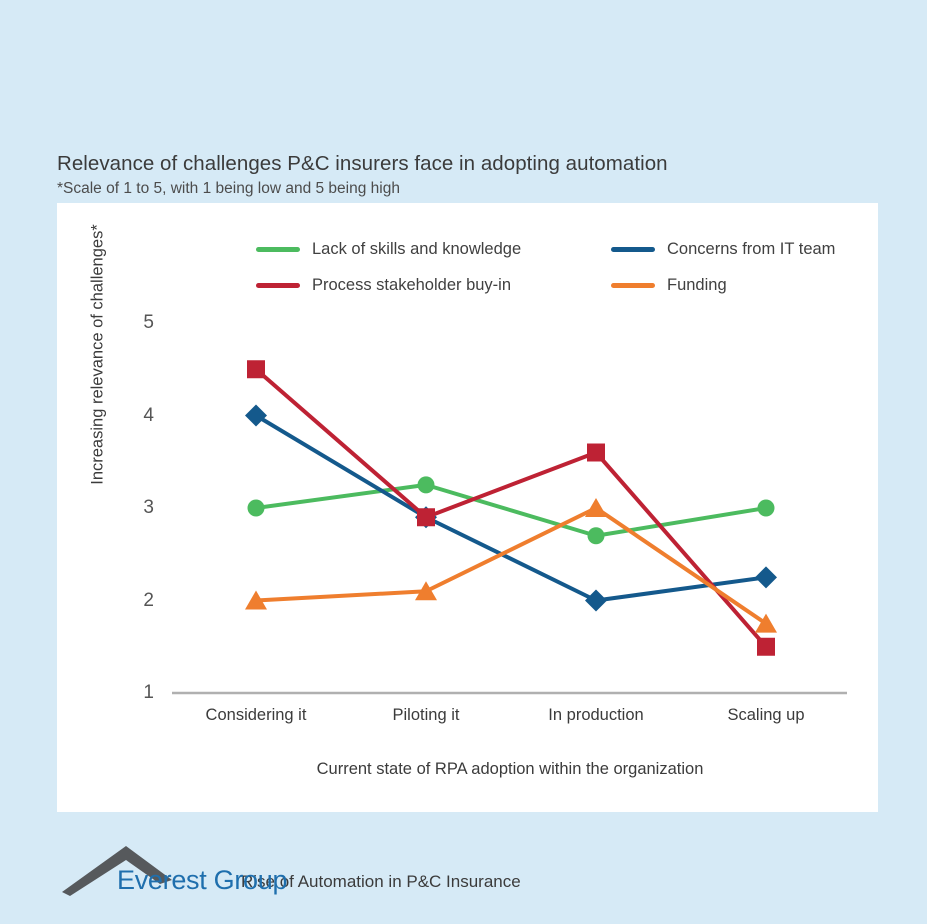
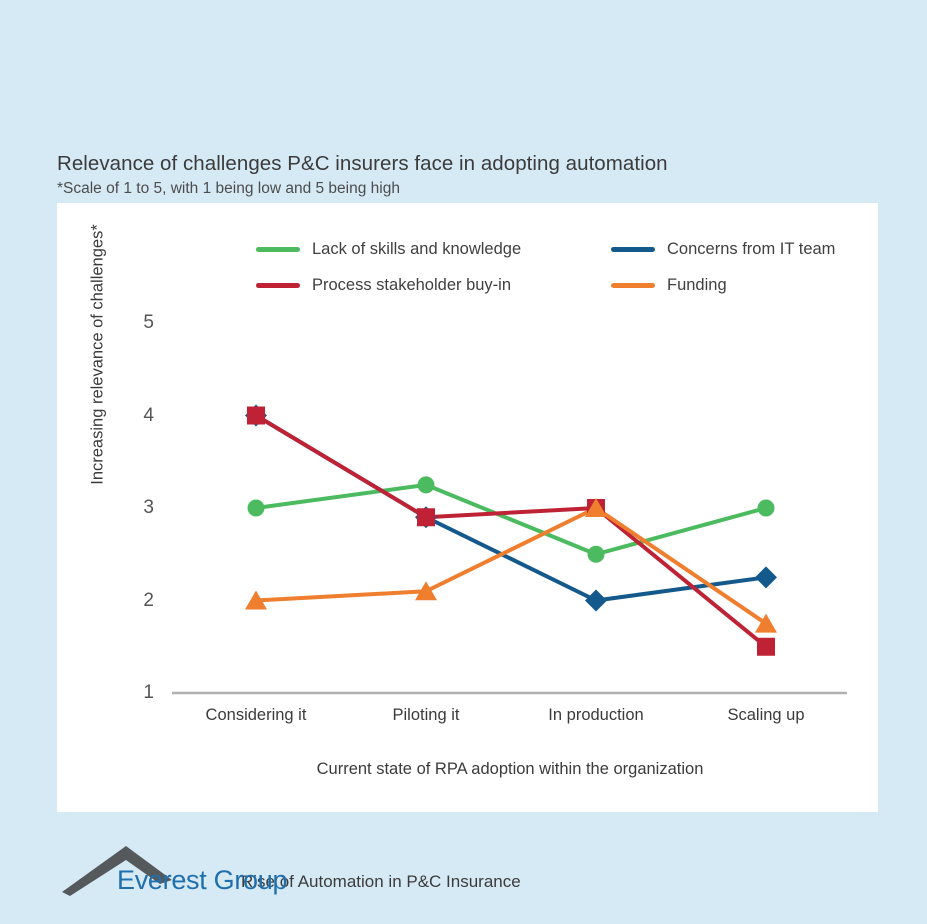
Process stakeholder buy-in/Considering it: 4.5 -> 4.0
Lack of skills and knowledge/In production: 2.7 -> 2.5
Process stakeholder buy-in/In production: 3.6 -> 3.0
